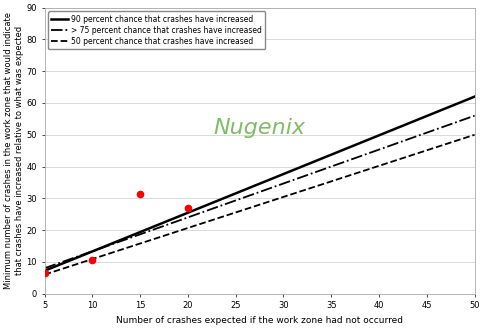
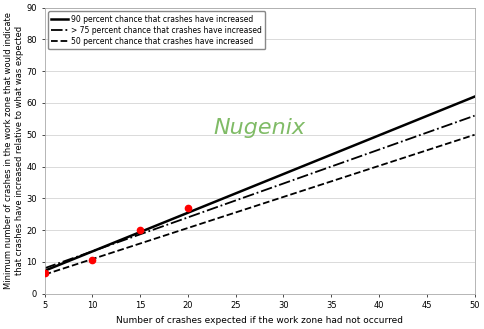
15: 31.5 -> 20.0
